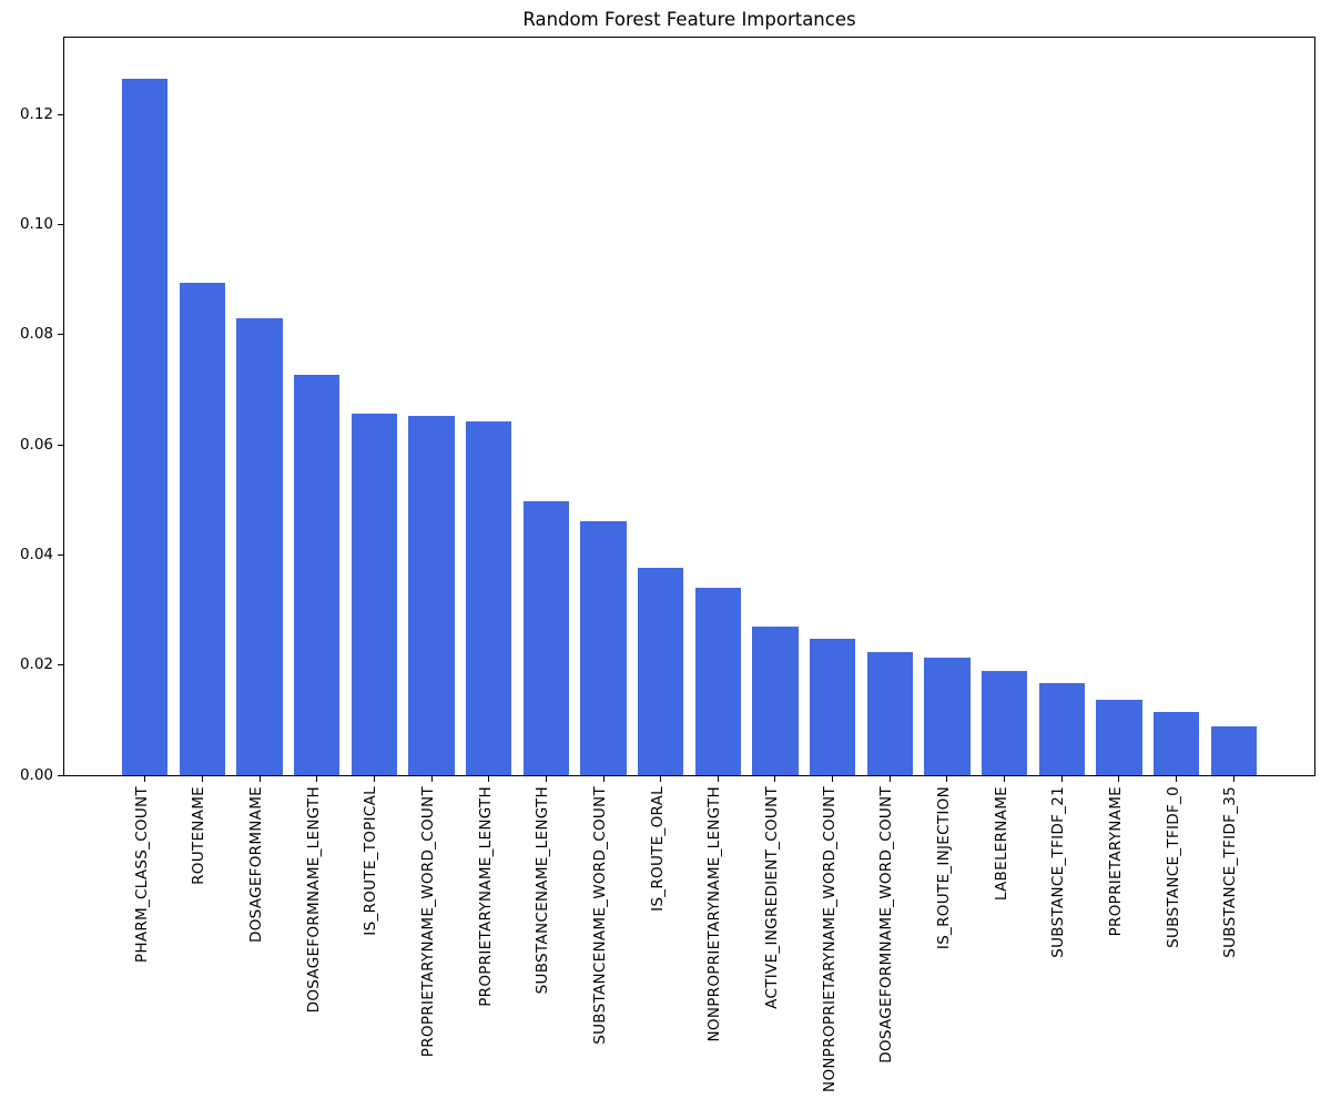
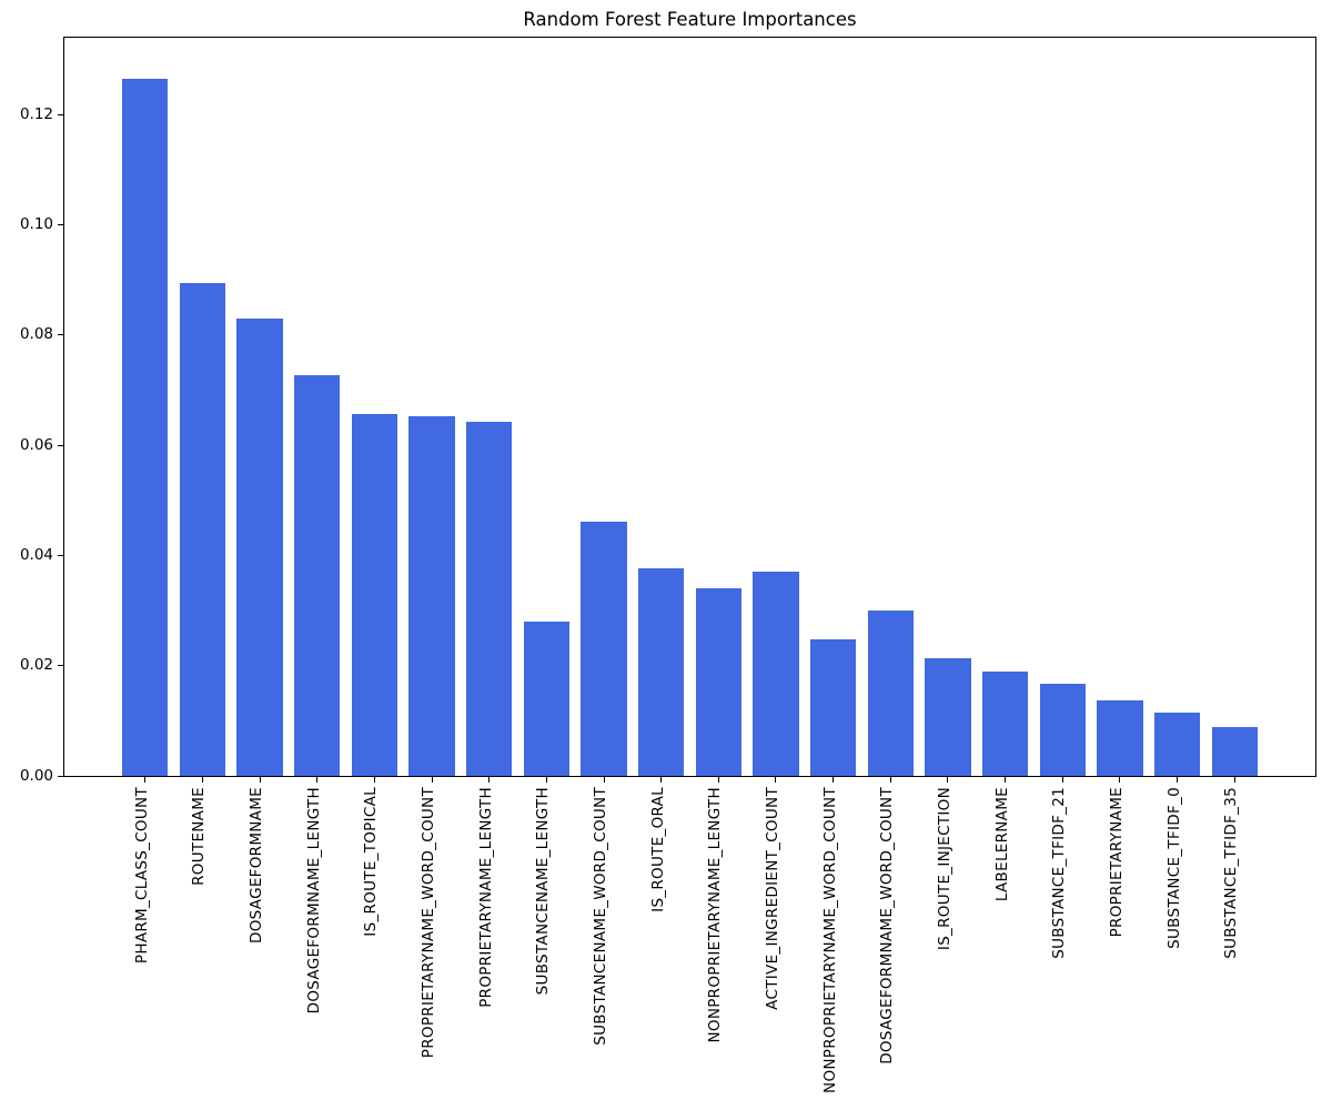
SUBSTANCENAME_LENGTH: 0.050 -> 0.028
ACTIVE_INGREDIENT_COUNT: 0.027 -> 0.037
DOSAGEFORMNAME_WORD_COUNT: 0.022 -> 0.030
